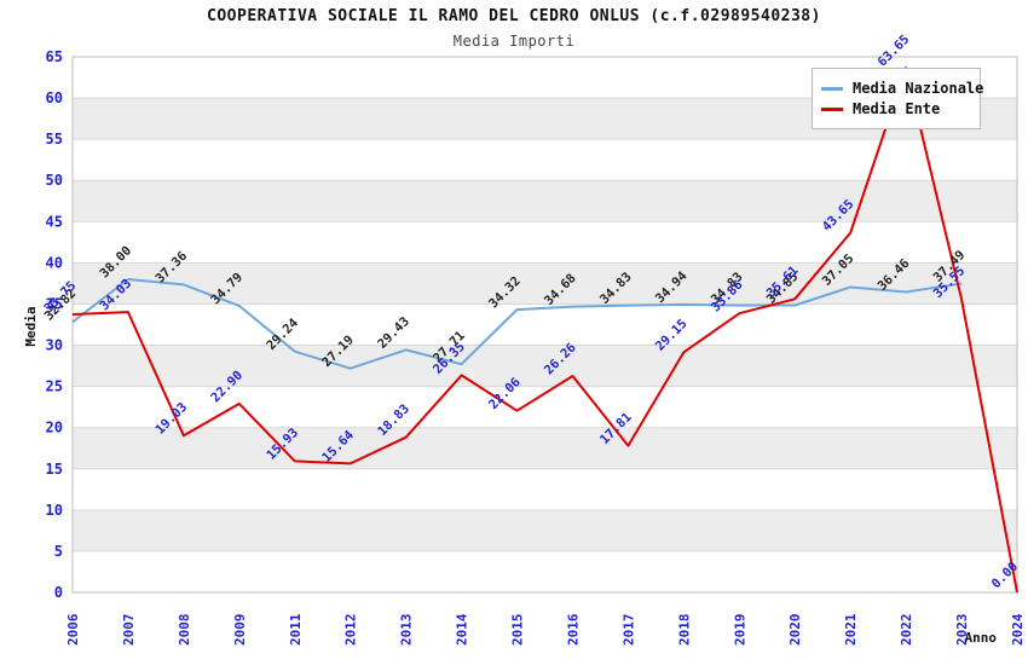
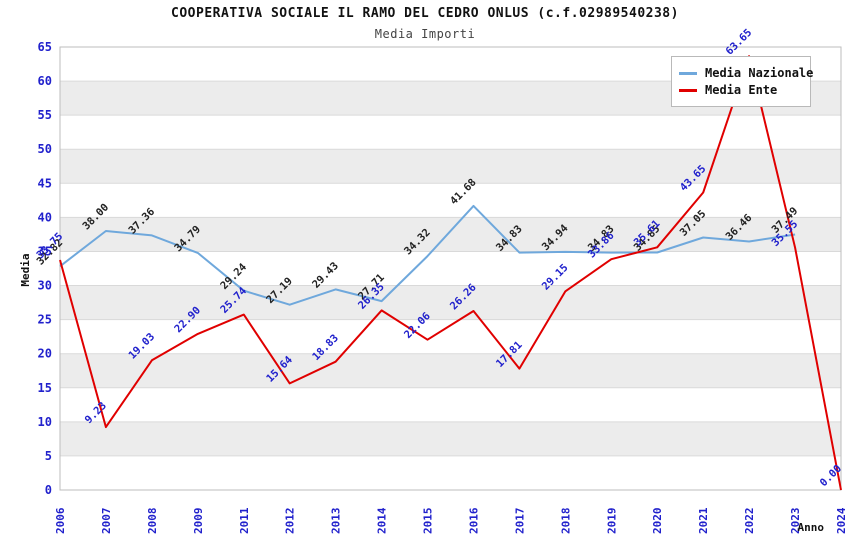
Media Ente/2007: 34.03 -> 9.23
Media Ente/2011: 15.93 -> 25.74
Media Nazionale/2016: 34.68 -> 41.68
